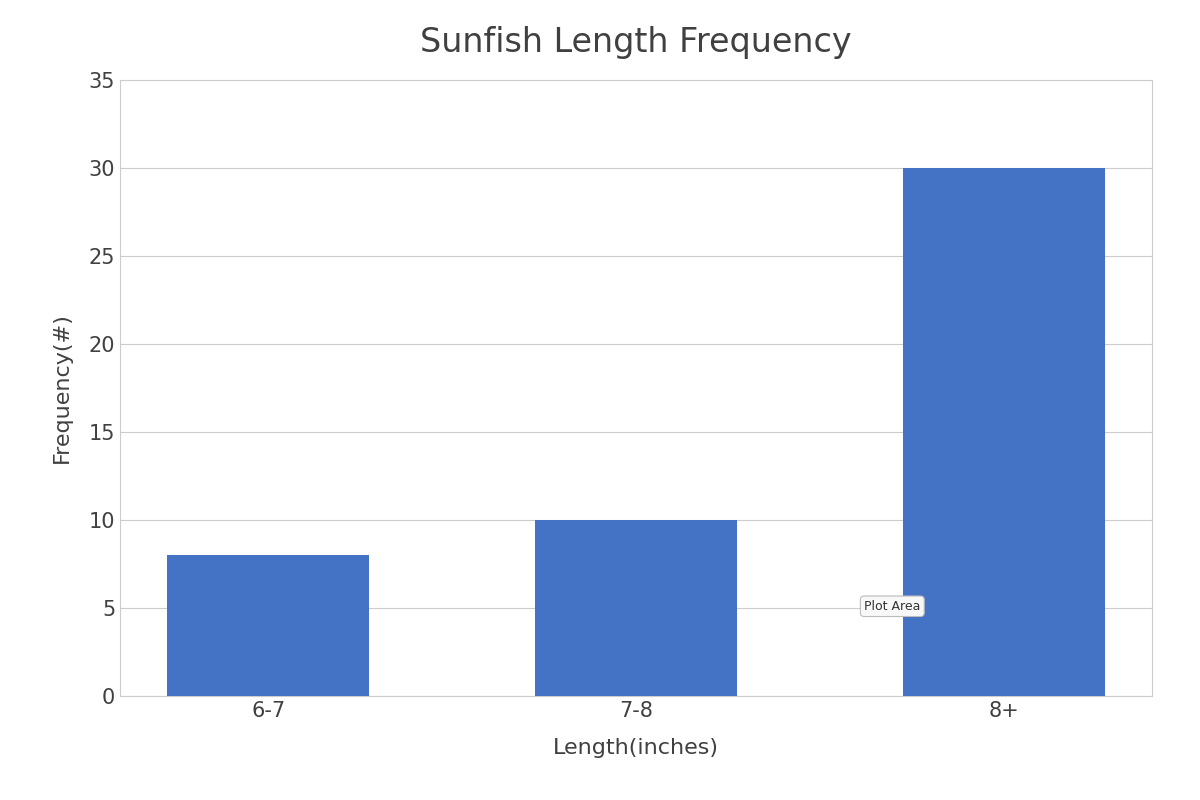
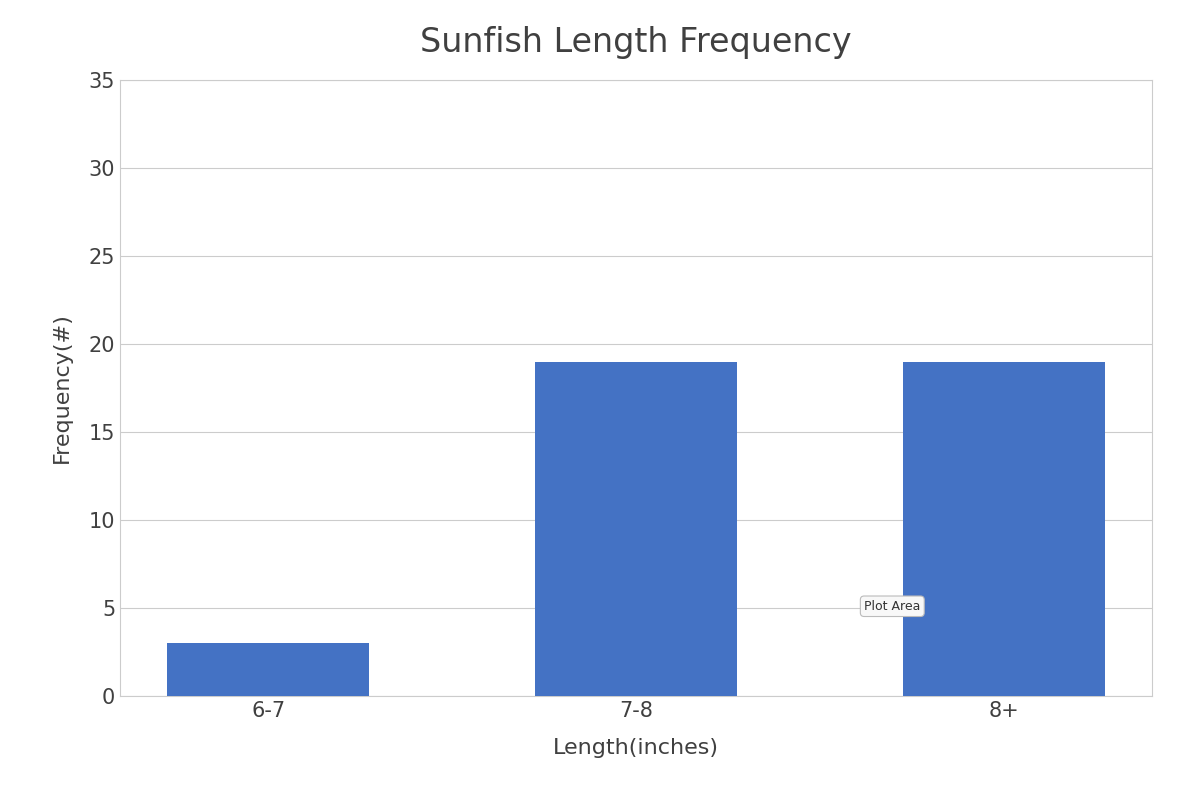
6-7: 8 -> 3
7-8: 10 -> 19
8+: 30 -> 19
